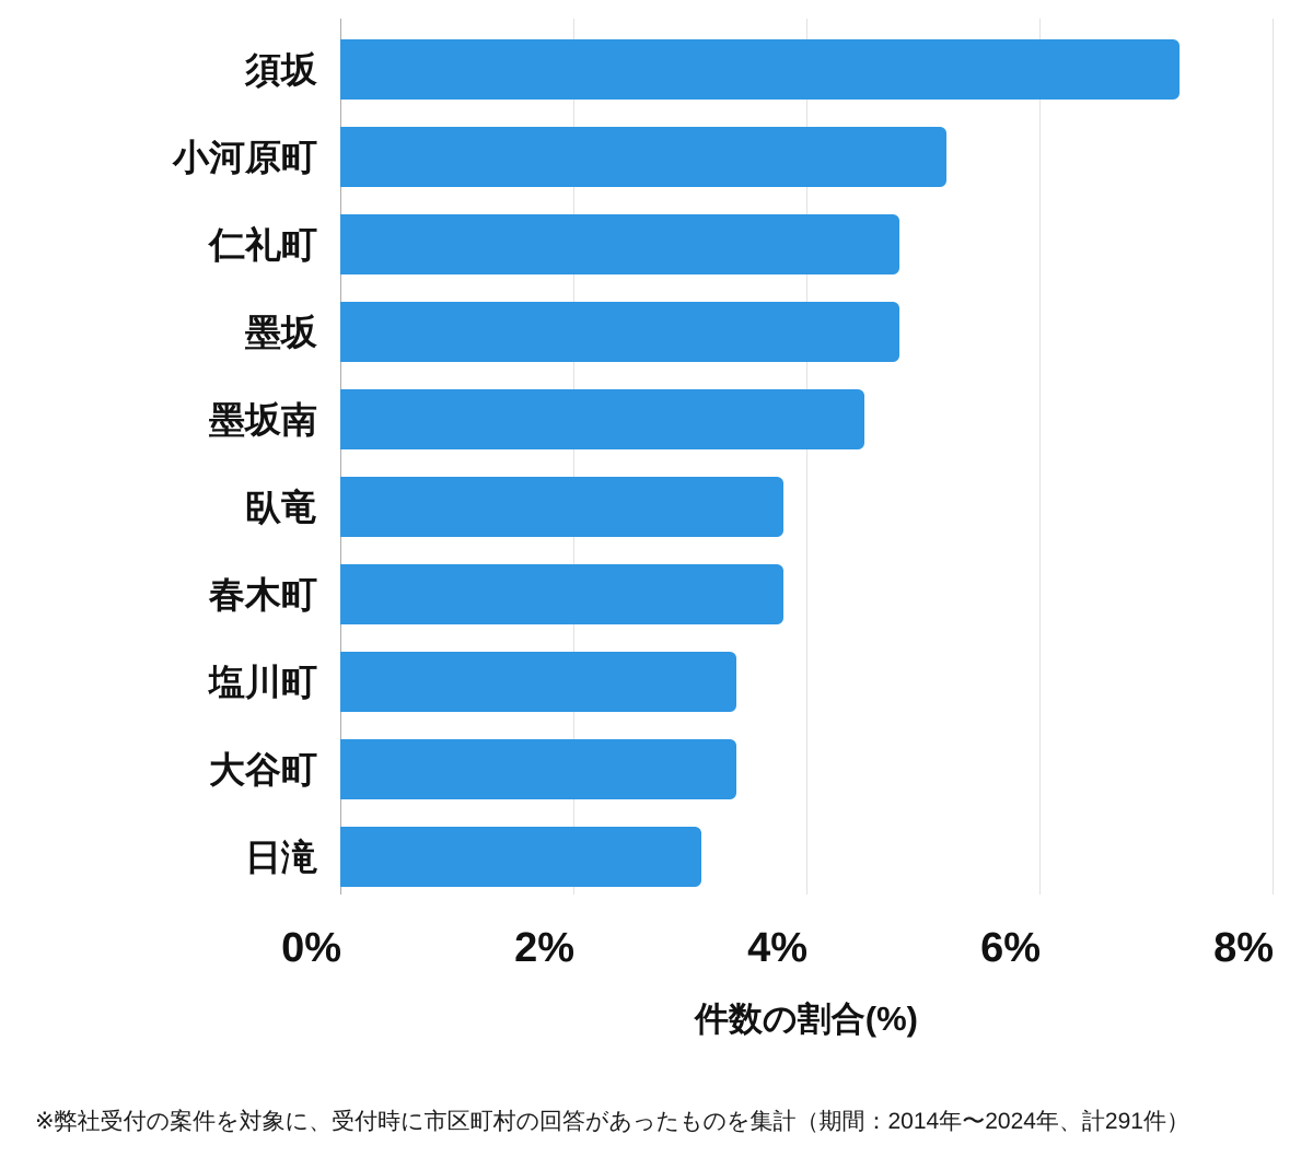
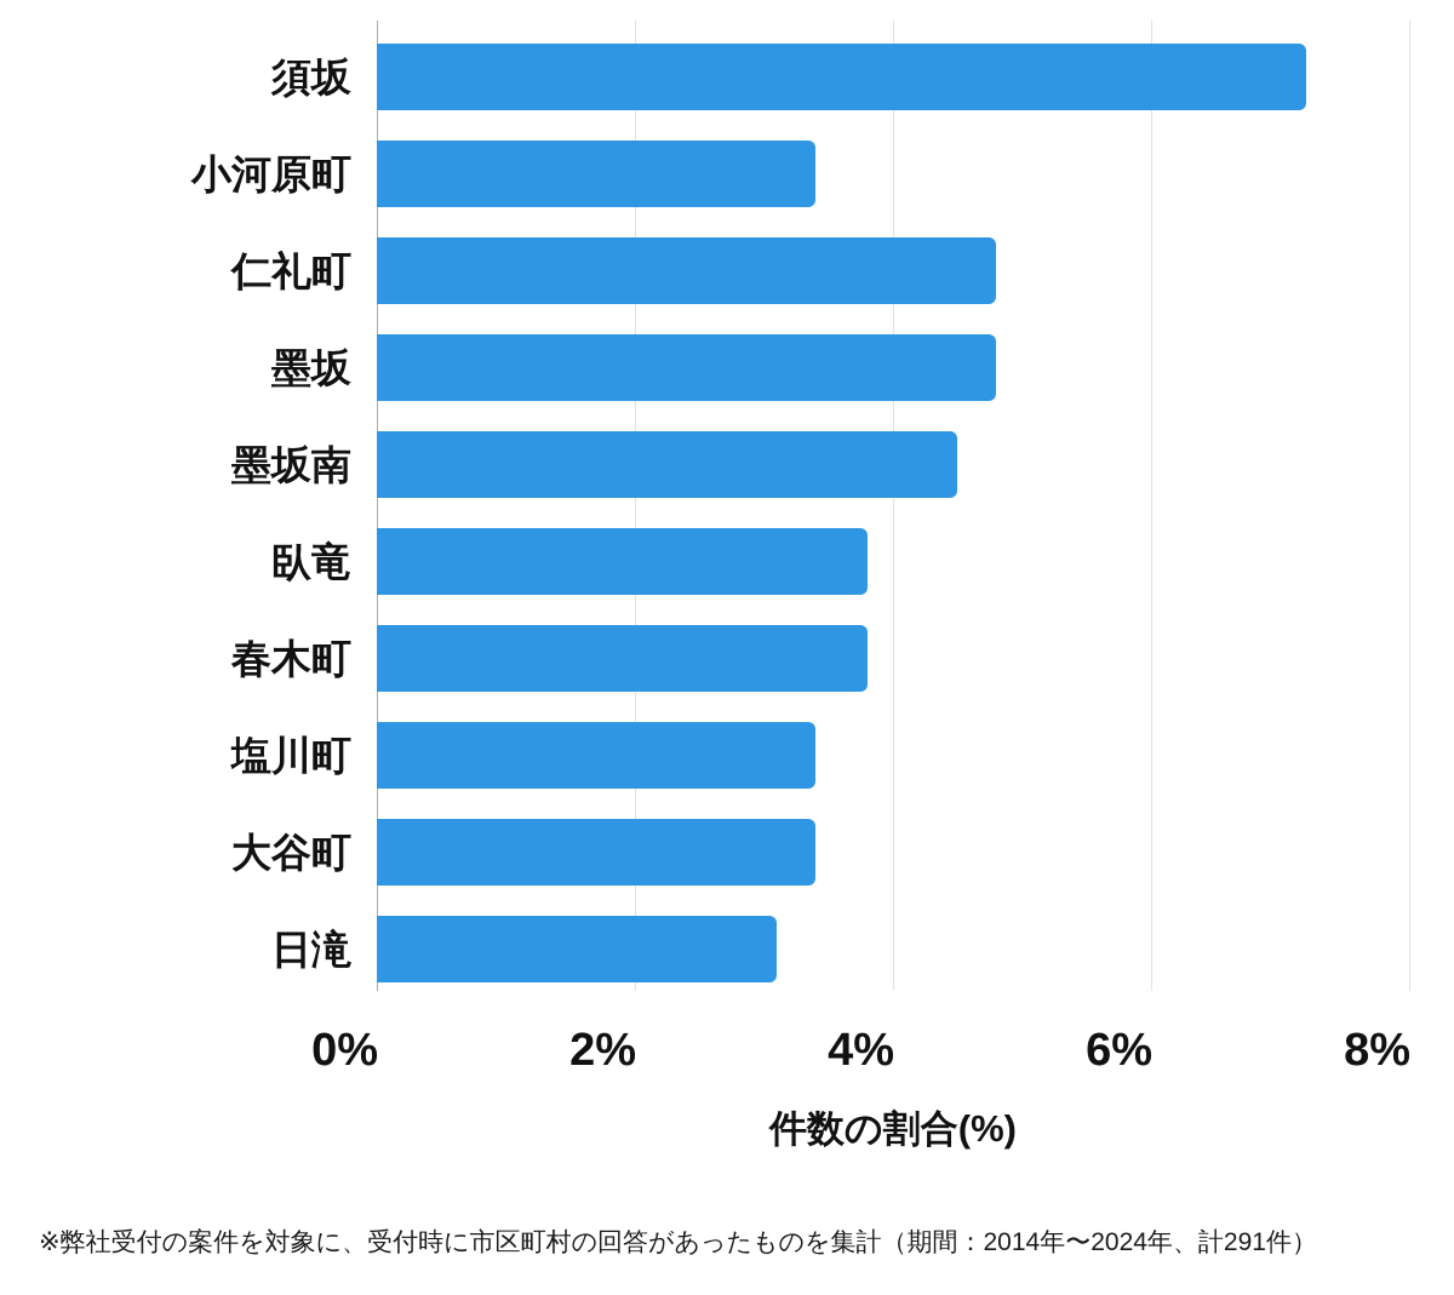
小河原町: 5.2% -> 3.4%
